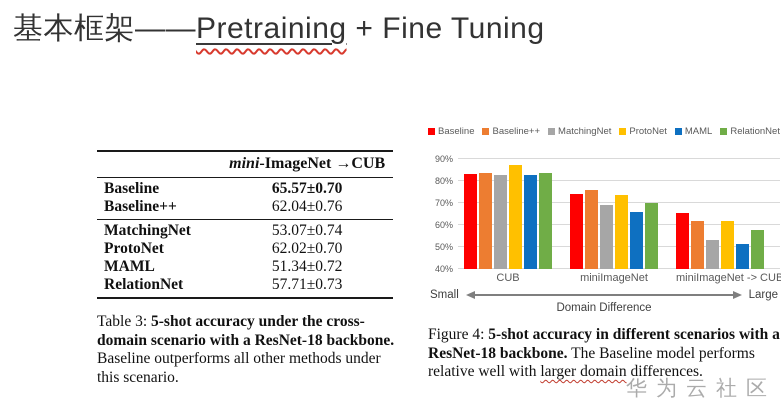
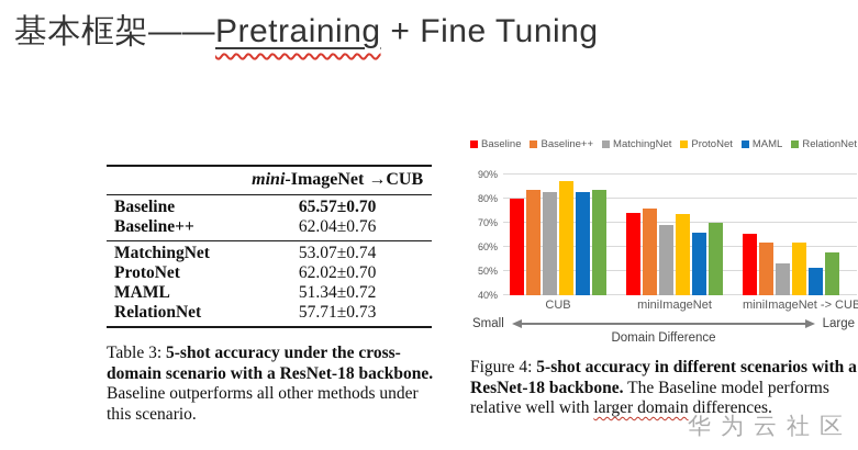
Baseline/CUB: 83% -> 80%
